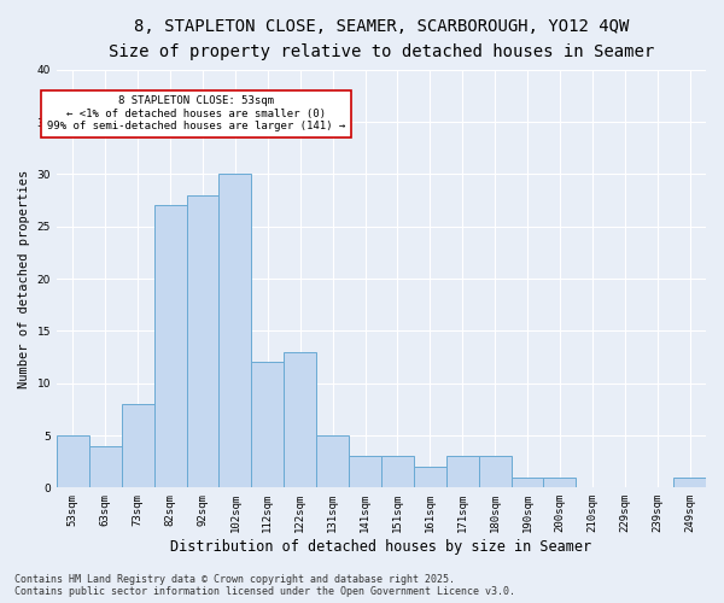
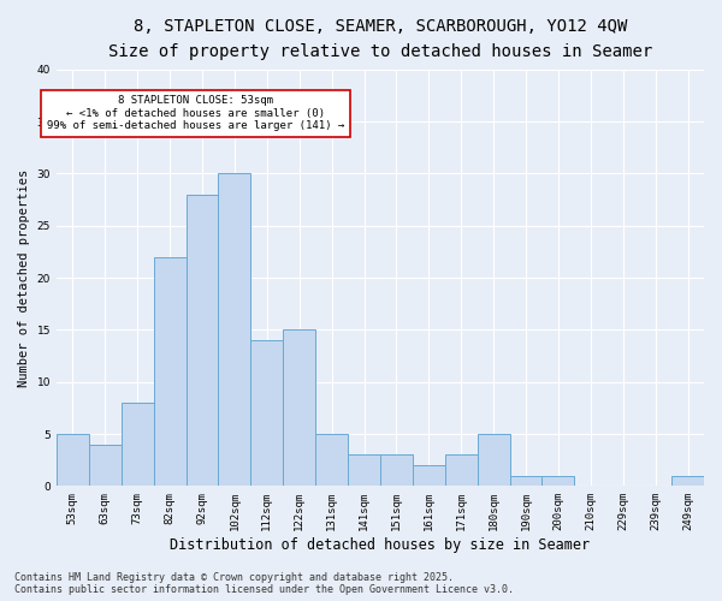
82sqm: 27 -> 22
112sqm: 12 -> 14
122sqm: 13 -> 15
180sqm: 3 -> 5
